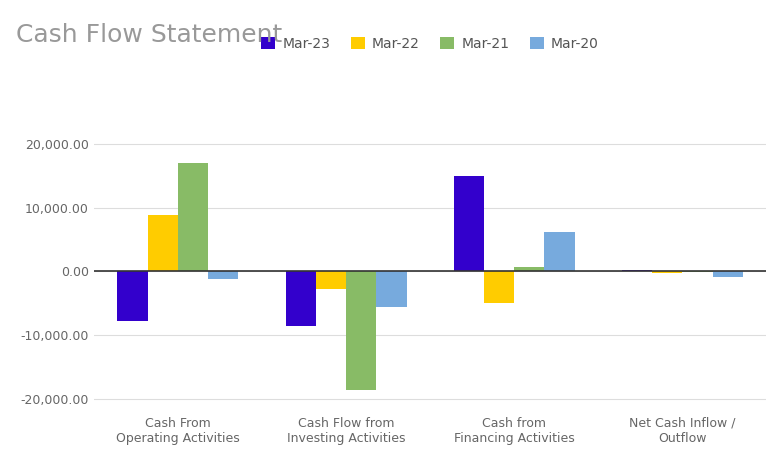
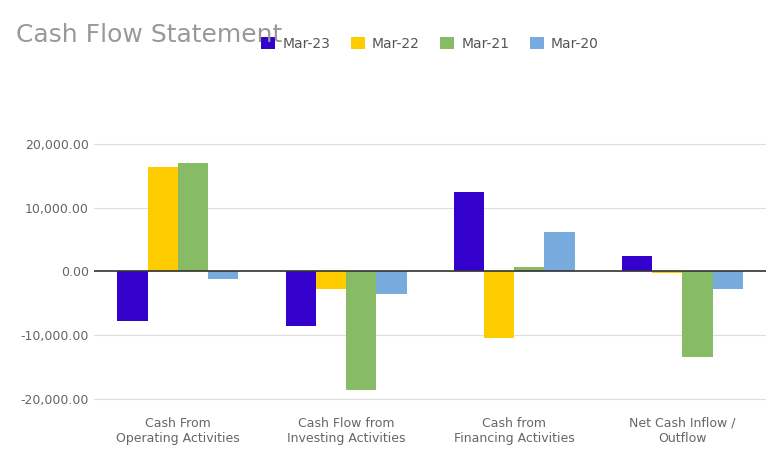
Mar-22/Cash From Operating Activities: 8,800 -> 16,400
Mar-20/Cash Flow from Investing Activities: -5,500 -> -3,600
Mar-23/Cash from Financing Activities: 15,000 -> 12,400
Mar-22/Cash from Financing Activities: -5,000 -> -10,400
Mar-23/Net Cash Inflow / Outflow: 300 -> 2,400
Mar-21/Net Cash Inflow / Outflow: -100 -> -13,400
Mar-20/Net Cash Inflow / Outflow: -900 -> -2,800
